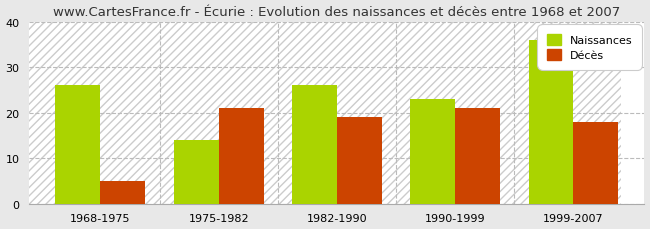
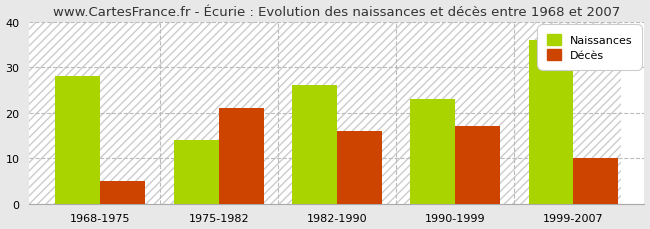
Naissances/1968-1975: 26 -> 28
Décès/1982-1990: 19 -> 16
Décès/1990-1999: 21 -> 17
Décès/1999-2007: 18 -> 10
